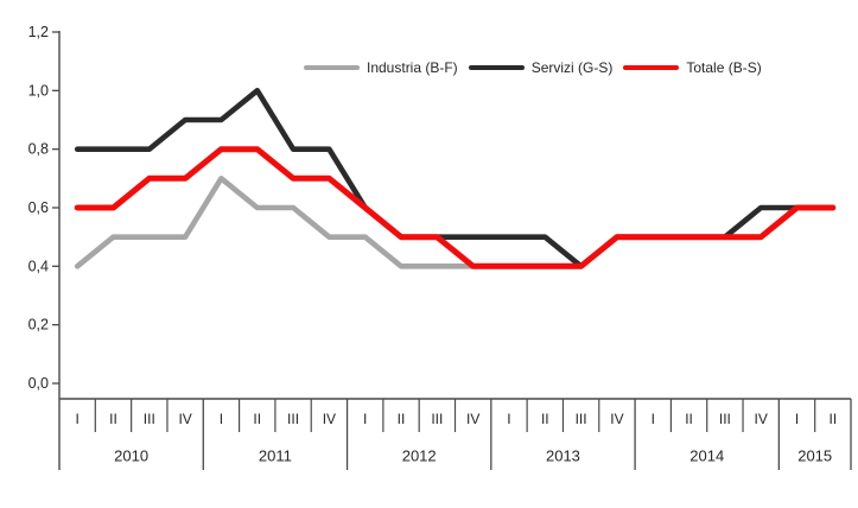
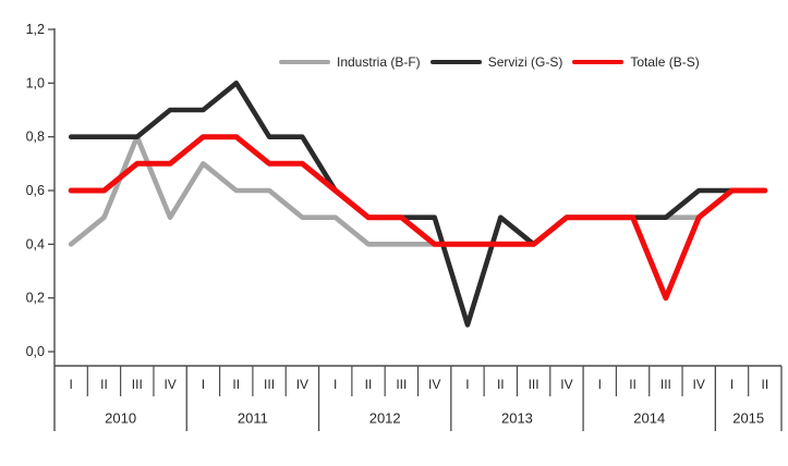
Industria (B-F)/2010 III: 0,5 -> 0,8
Servizi (G-S)/2013 I: 0,5 -> 0,1
Totale (B-S)/2014 III: 0,5 -> 0,2
